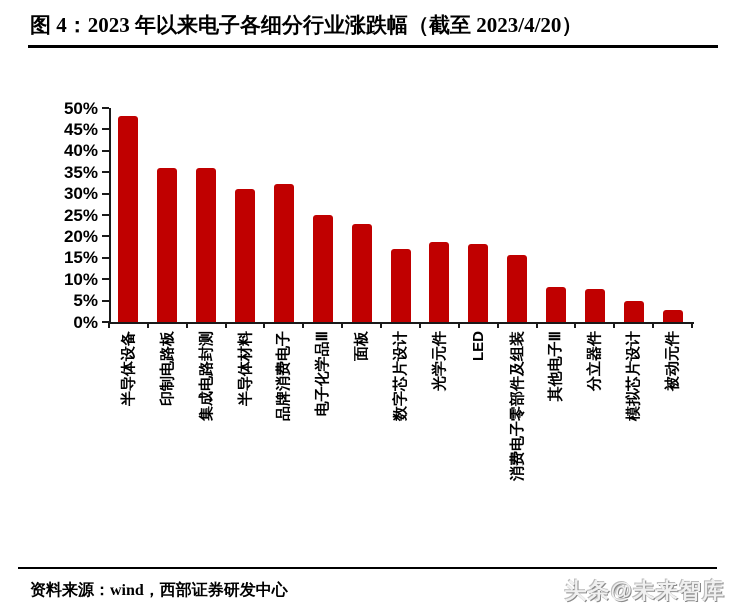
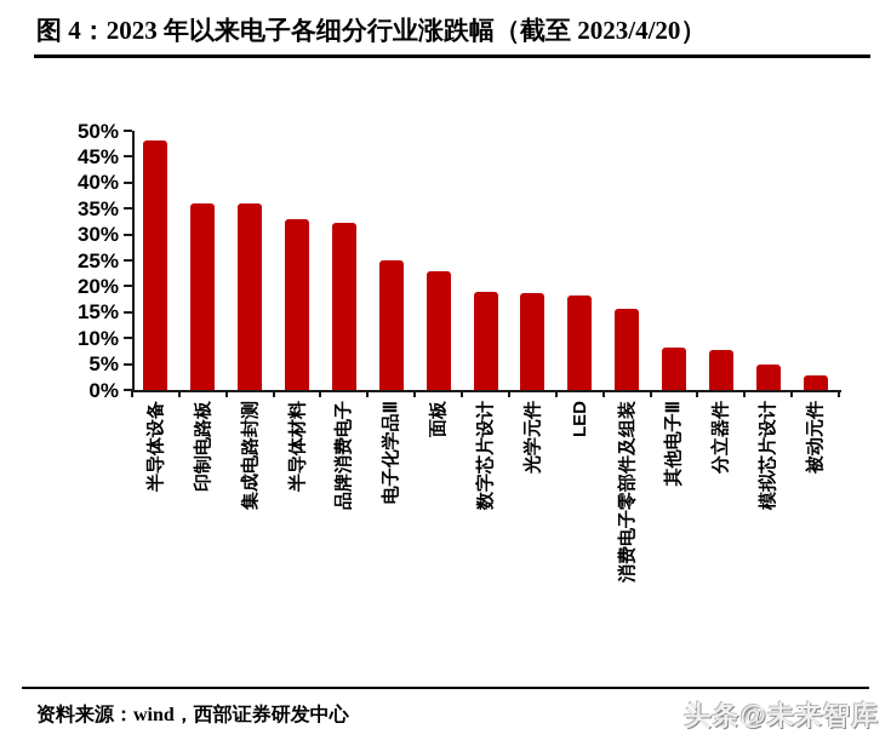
半导体材料: 31% -> 33%
数字芯片设计: 17% -> 19%
